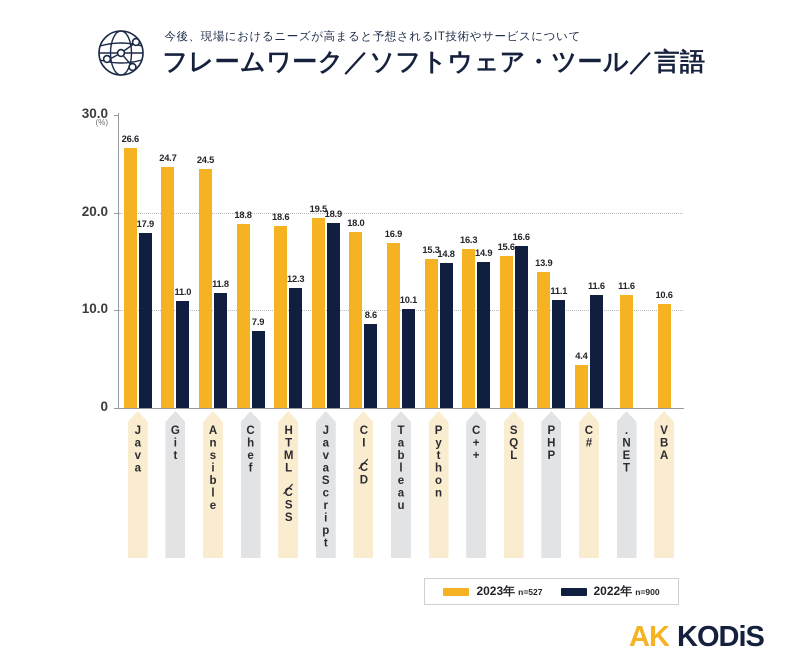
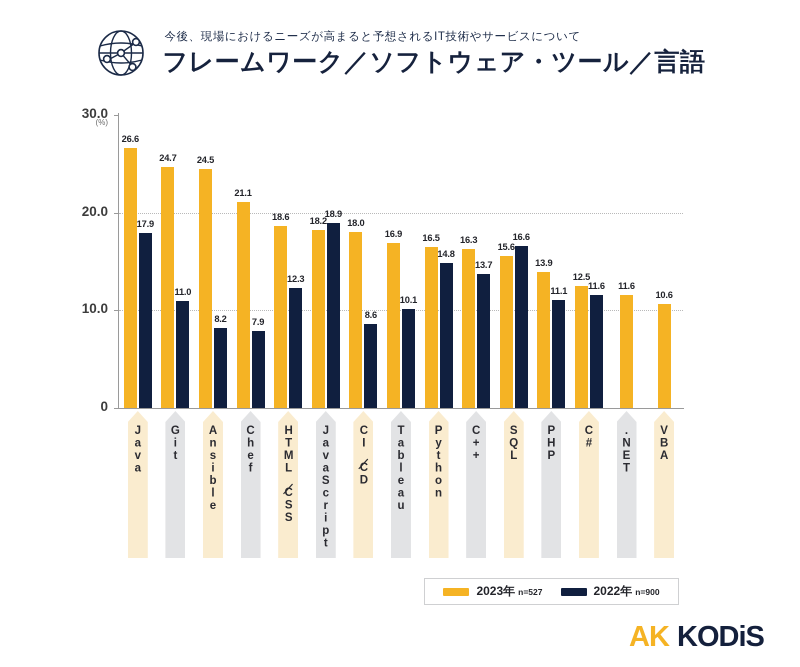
2022年/Ansible: 11.8 -> 8.2
2023年/Chef: 18.8 -> 21.1
2023年/JavaScript: 19.5 -> 18.2
2023年/Python: 15.3 -> 16.5
2022年/C++: 14.9 -> 13.7
2023年/C#: 4.4 -> 12.5
